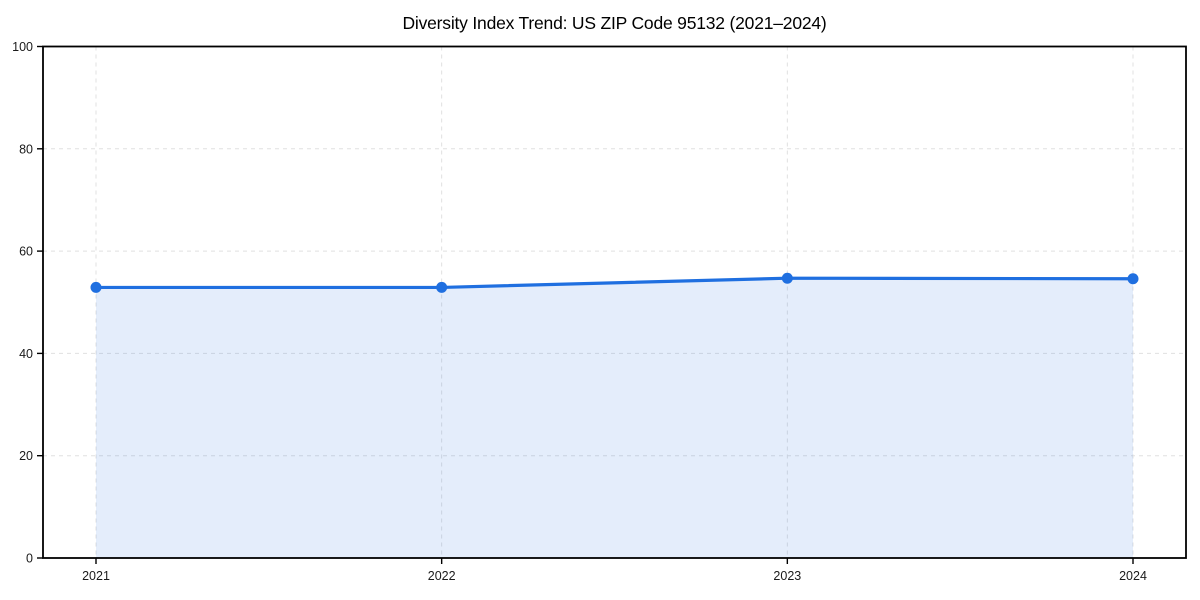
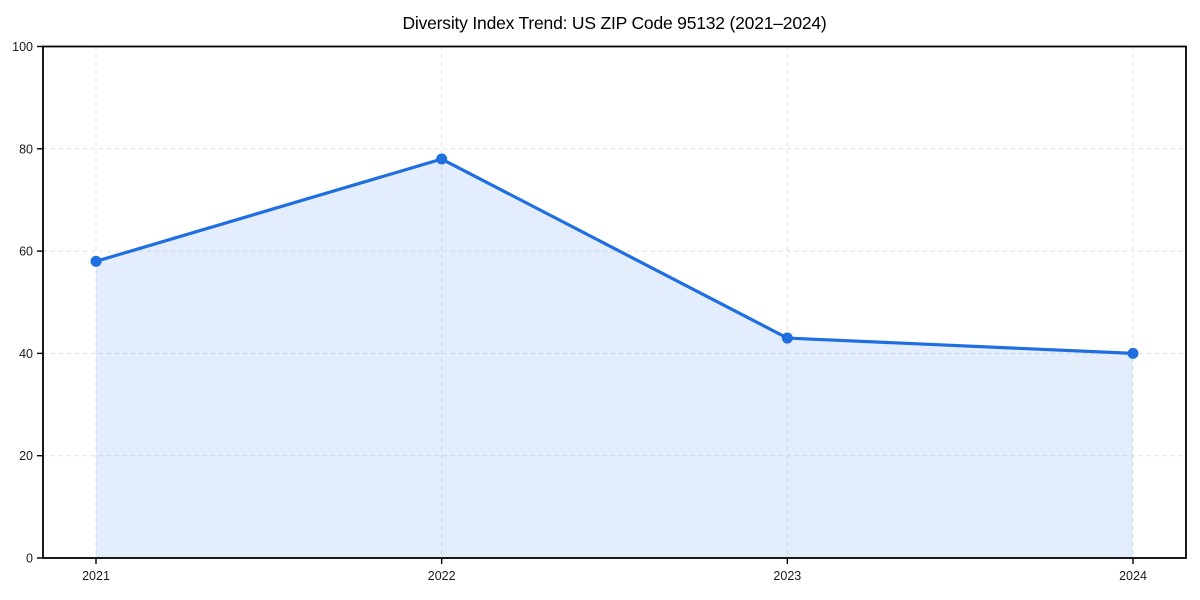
2021: 53 -> 58
2022: 53 -> 78
2023: 55 -> 43
2024: 55 -> 40
